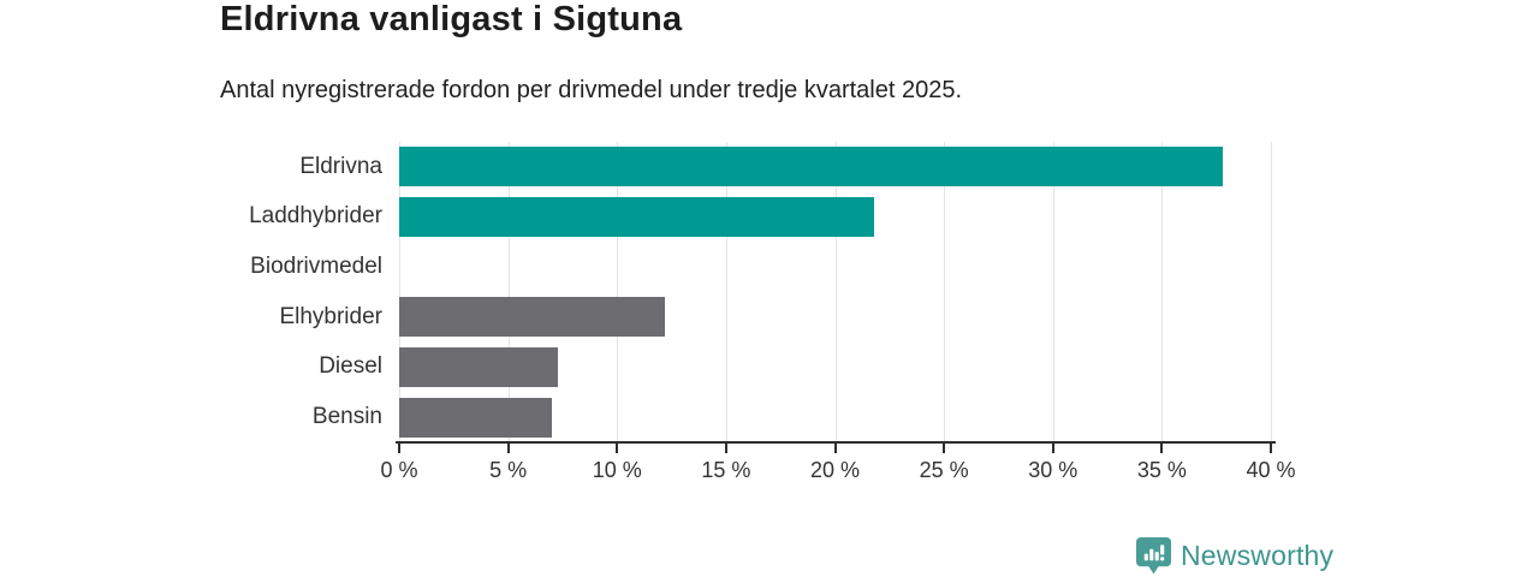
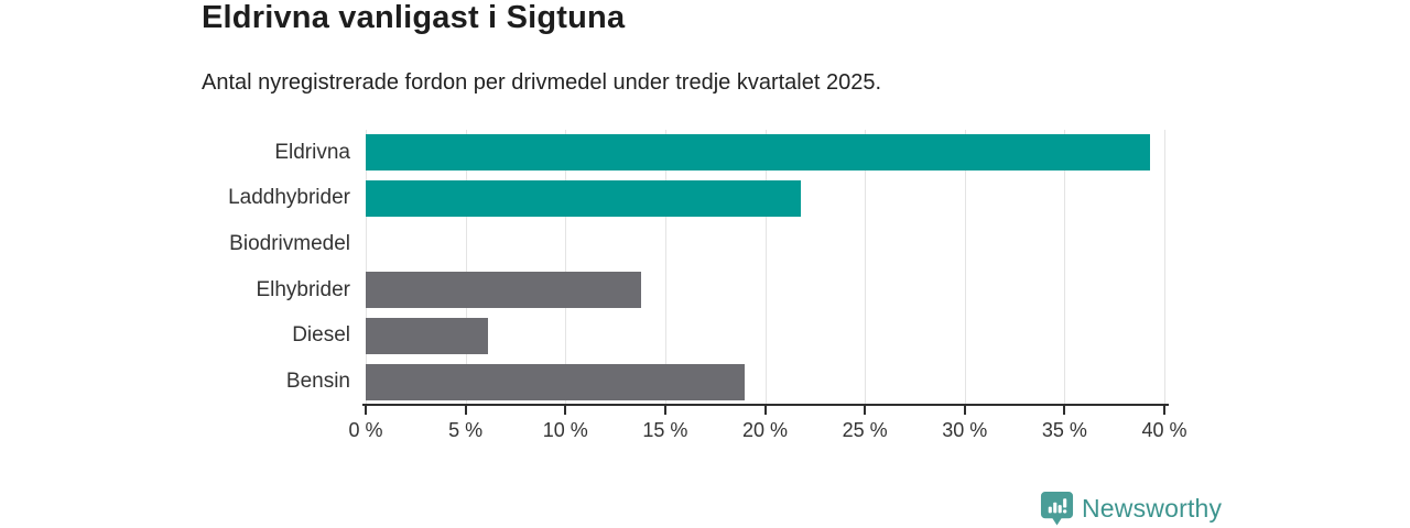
Eldrivna: 37.8% -> 39.3%
Elhybrider: 12.2% -> 13.8%
Diesel: 7.3% -> 6.1%
Bensin: 7.0% -> 19.0%
